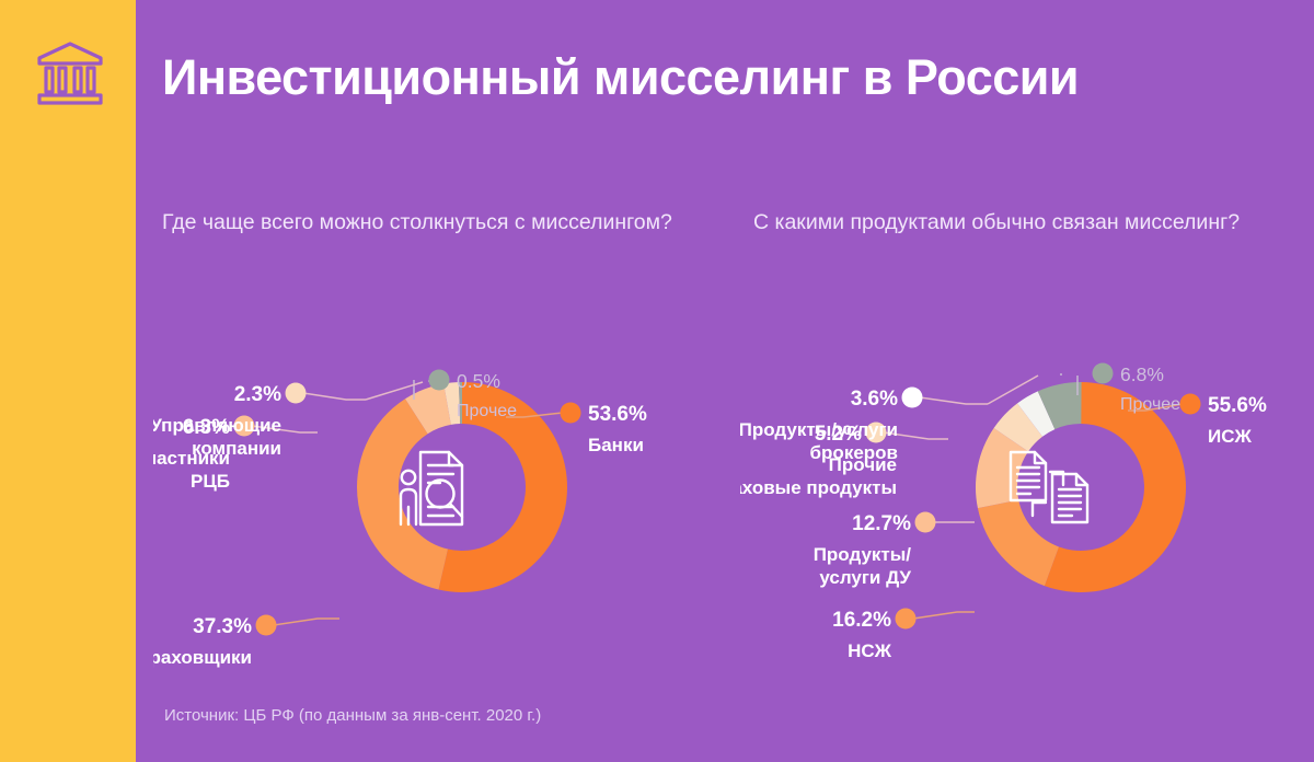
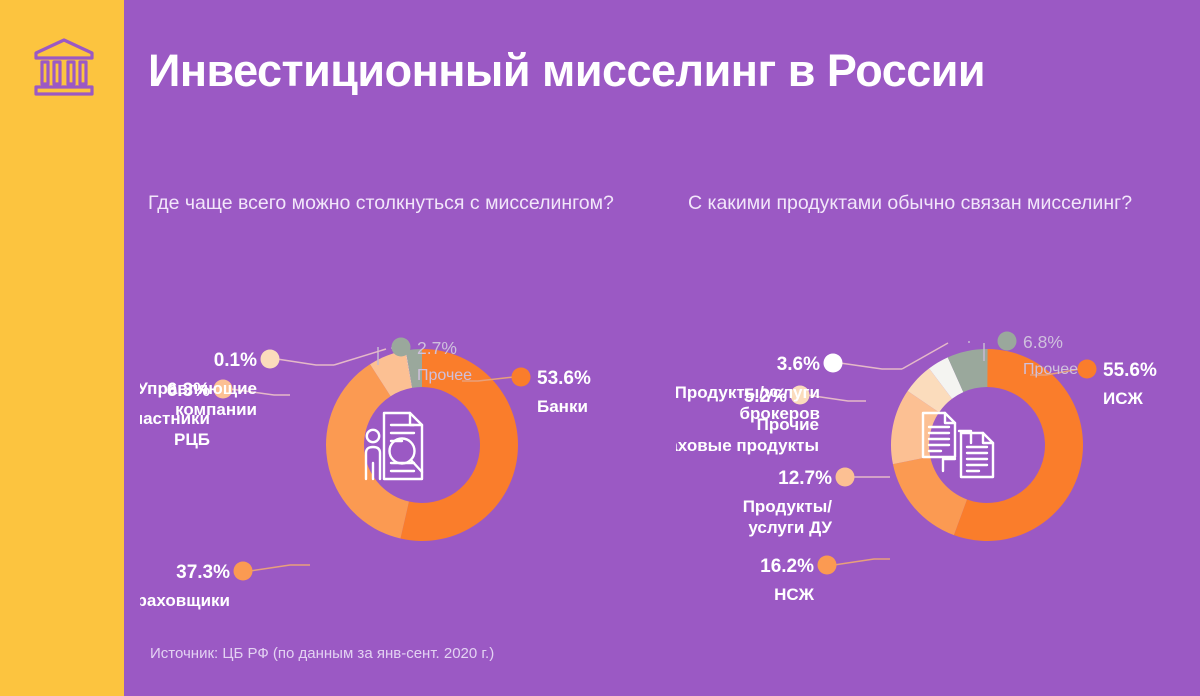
Где чаще всего можно столкнуться с мисселингом?/Управляющие компании: 2.3% -> 0.1%
Где чаще всего можно столкнуться с мисселингом?/Прочее: 0.5% -> 2.7%
